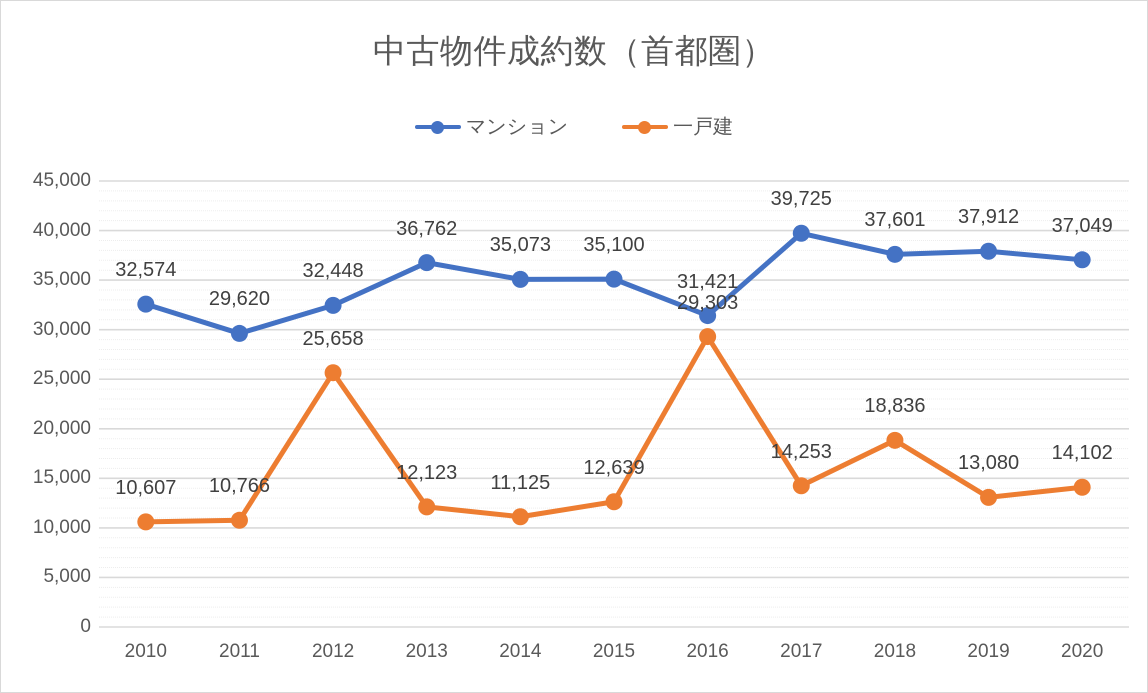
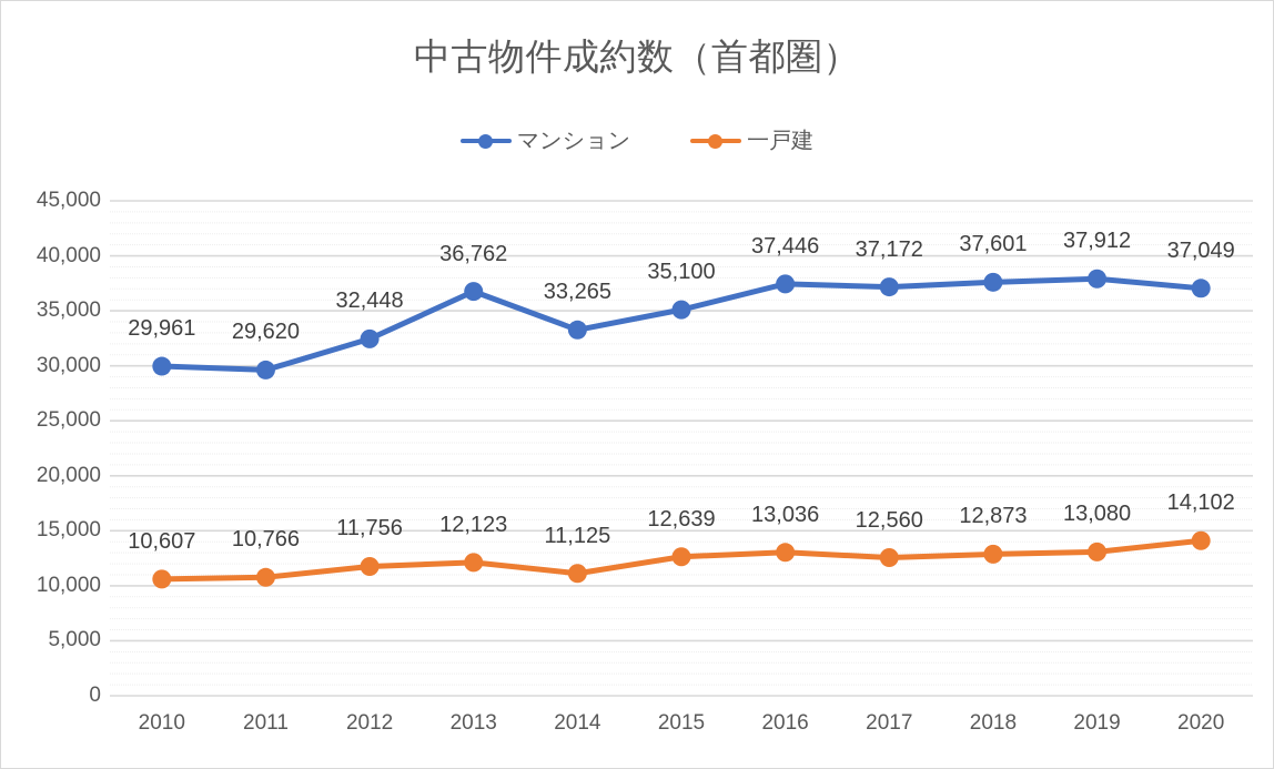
マンション/2010: 32,574 -> 29,961
一戸建/2012: 25,658 -> 11,756
マンション/2014: 35,073 -> 33,265
マンション/2016: 31,421 -> 37,446
一戸建/2016: 29,303 -> 13,036
マンション/2017: 39,725 -> 37,172
一戸建/2017: 14,253 -> 12,560
一戸建/2018: 18,836 -> 12,873
